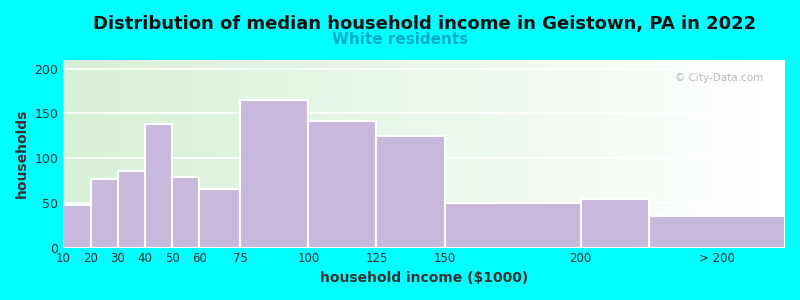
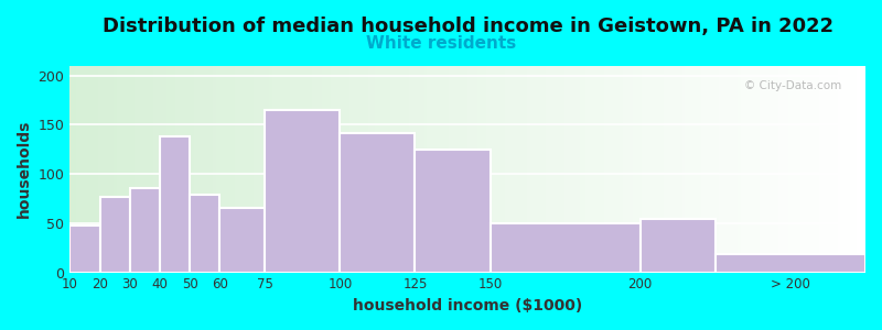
> 200: 35 -> 18
